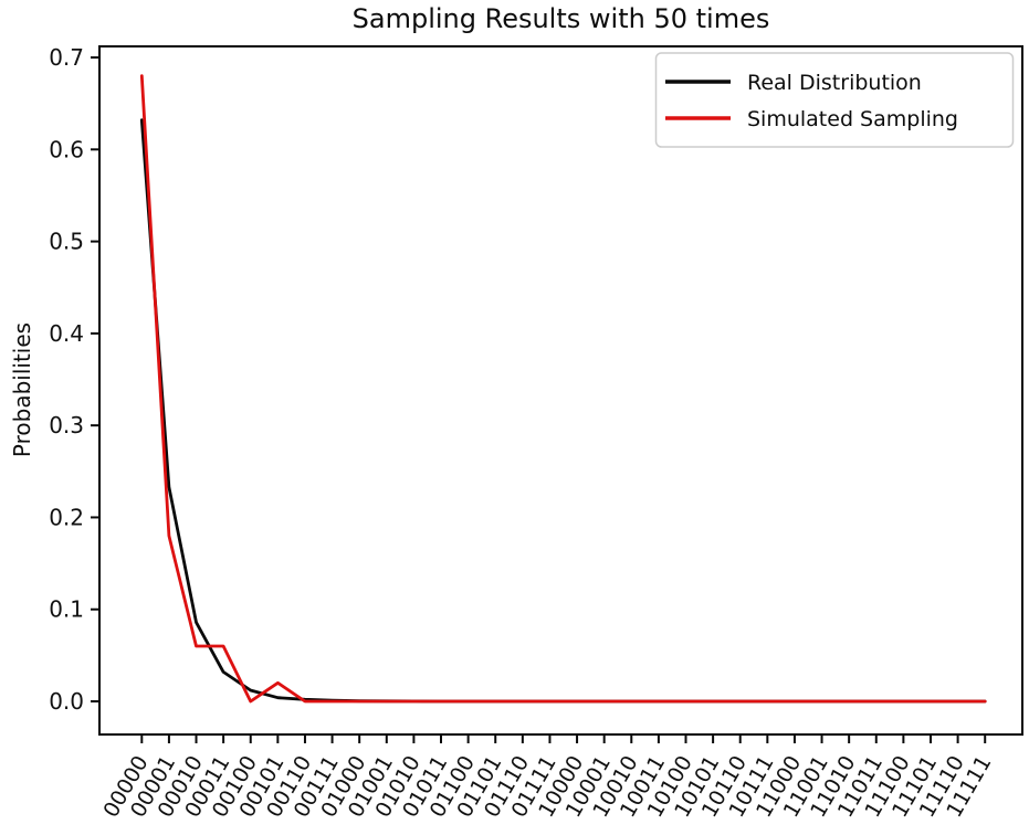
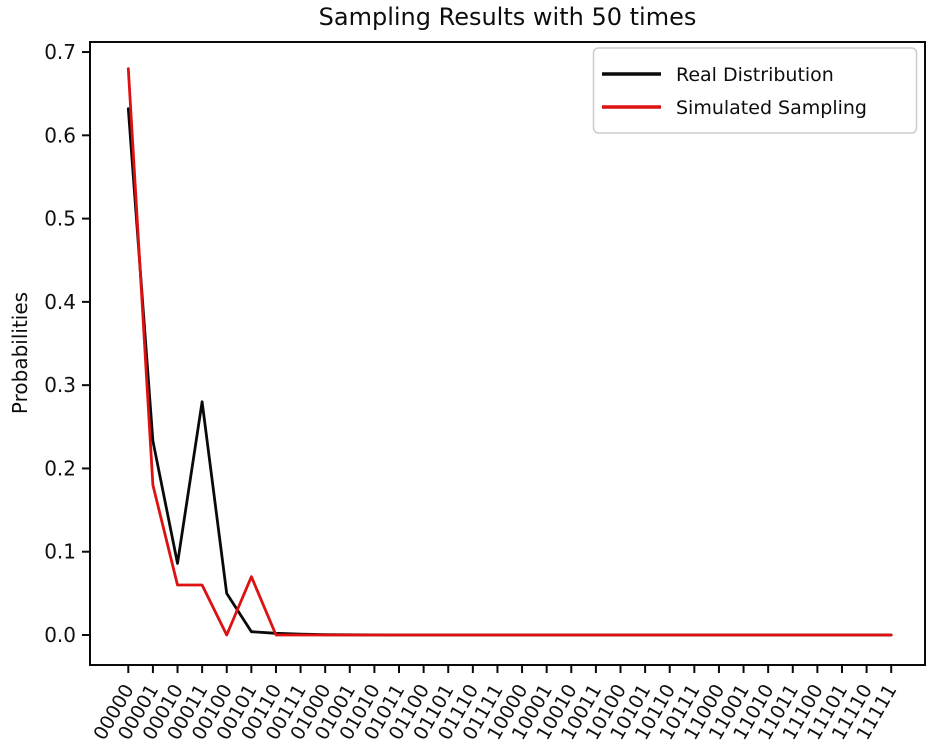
Real Distribution/00011: 0.03 -> 0.28
Real Distribution/00100: 0.01 -> 0.05
Simulated Sampling/00101: 0.02 -> 0.07
